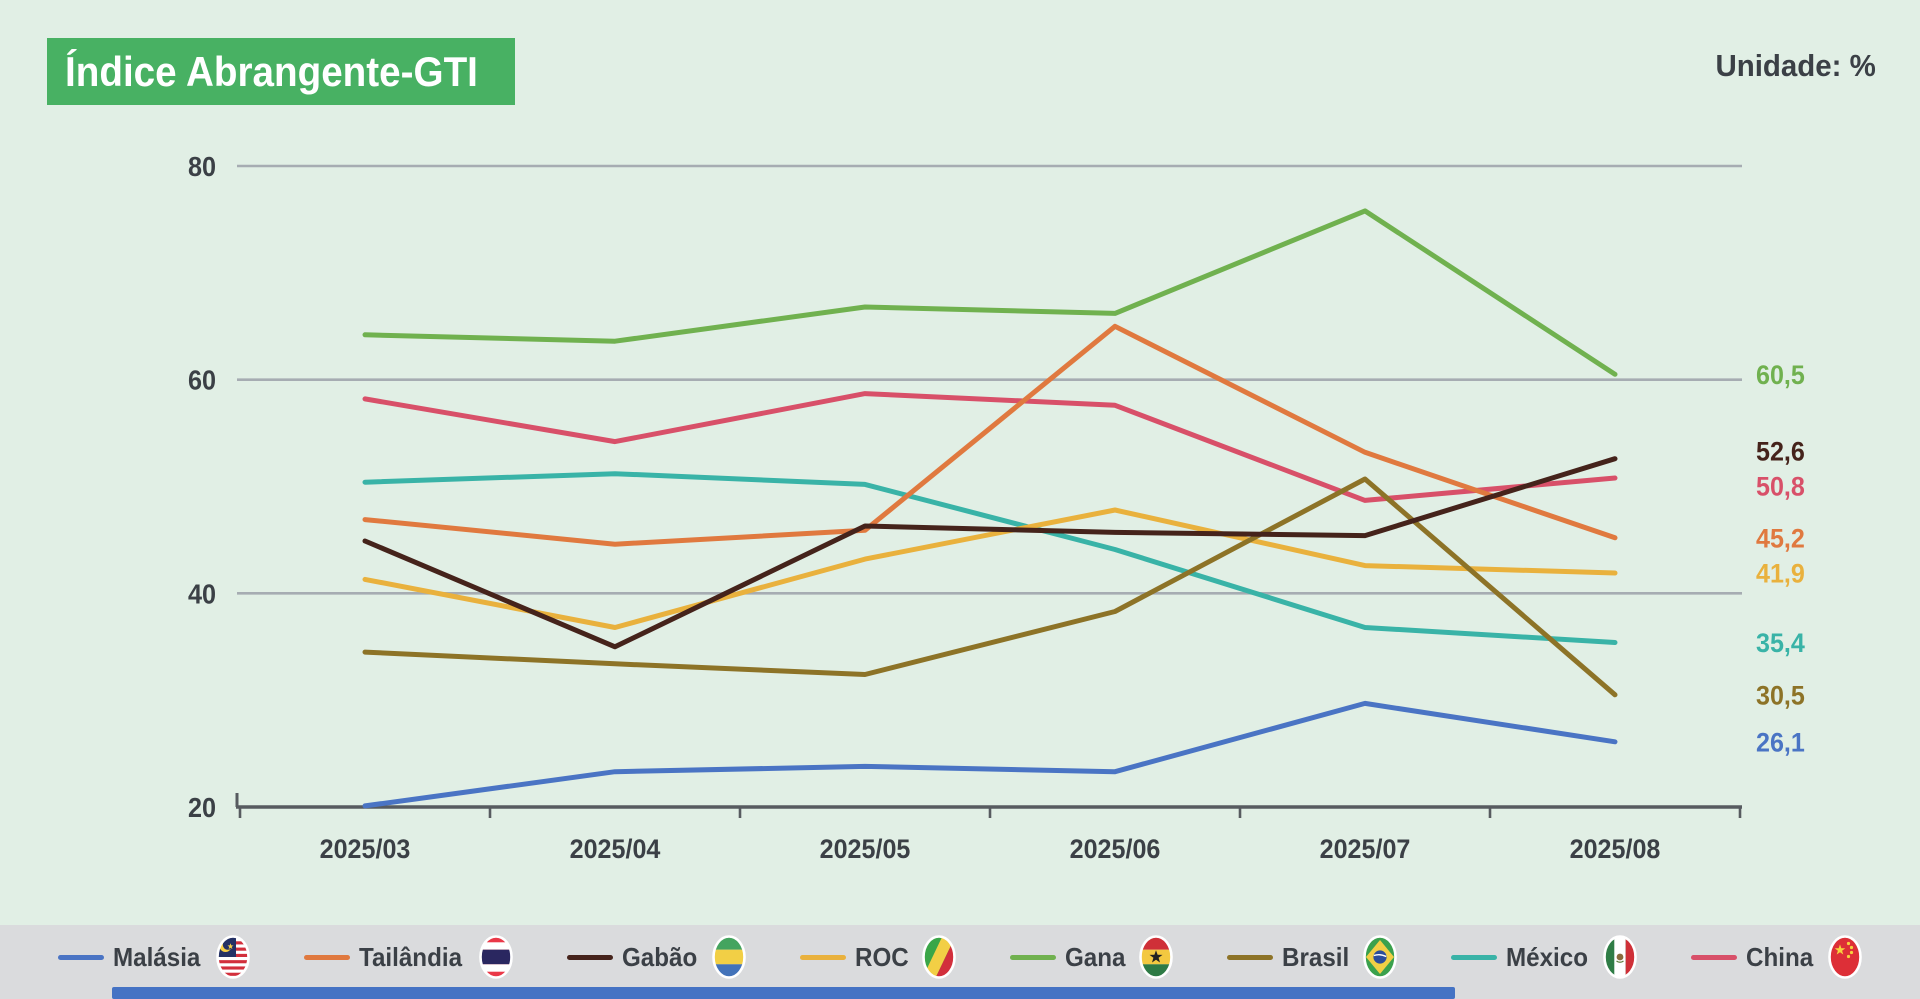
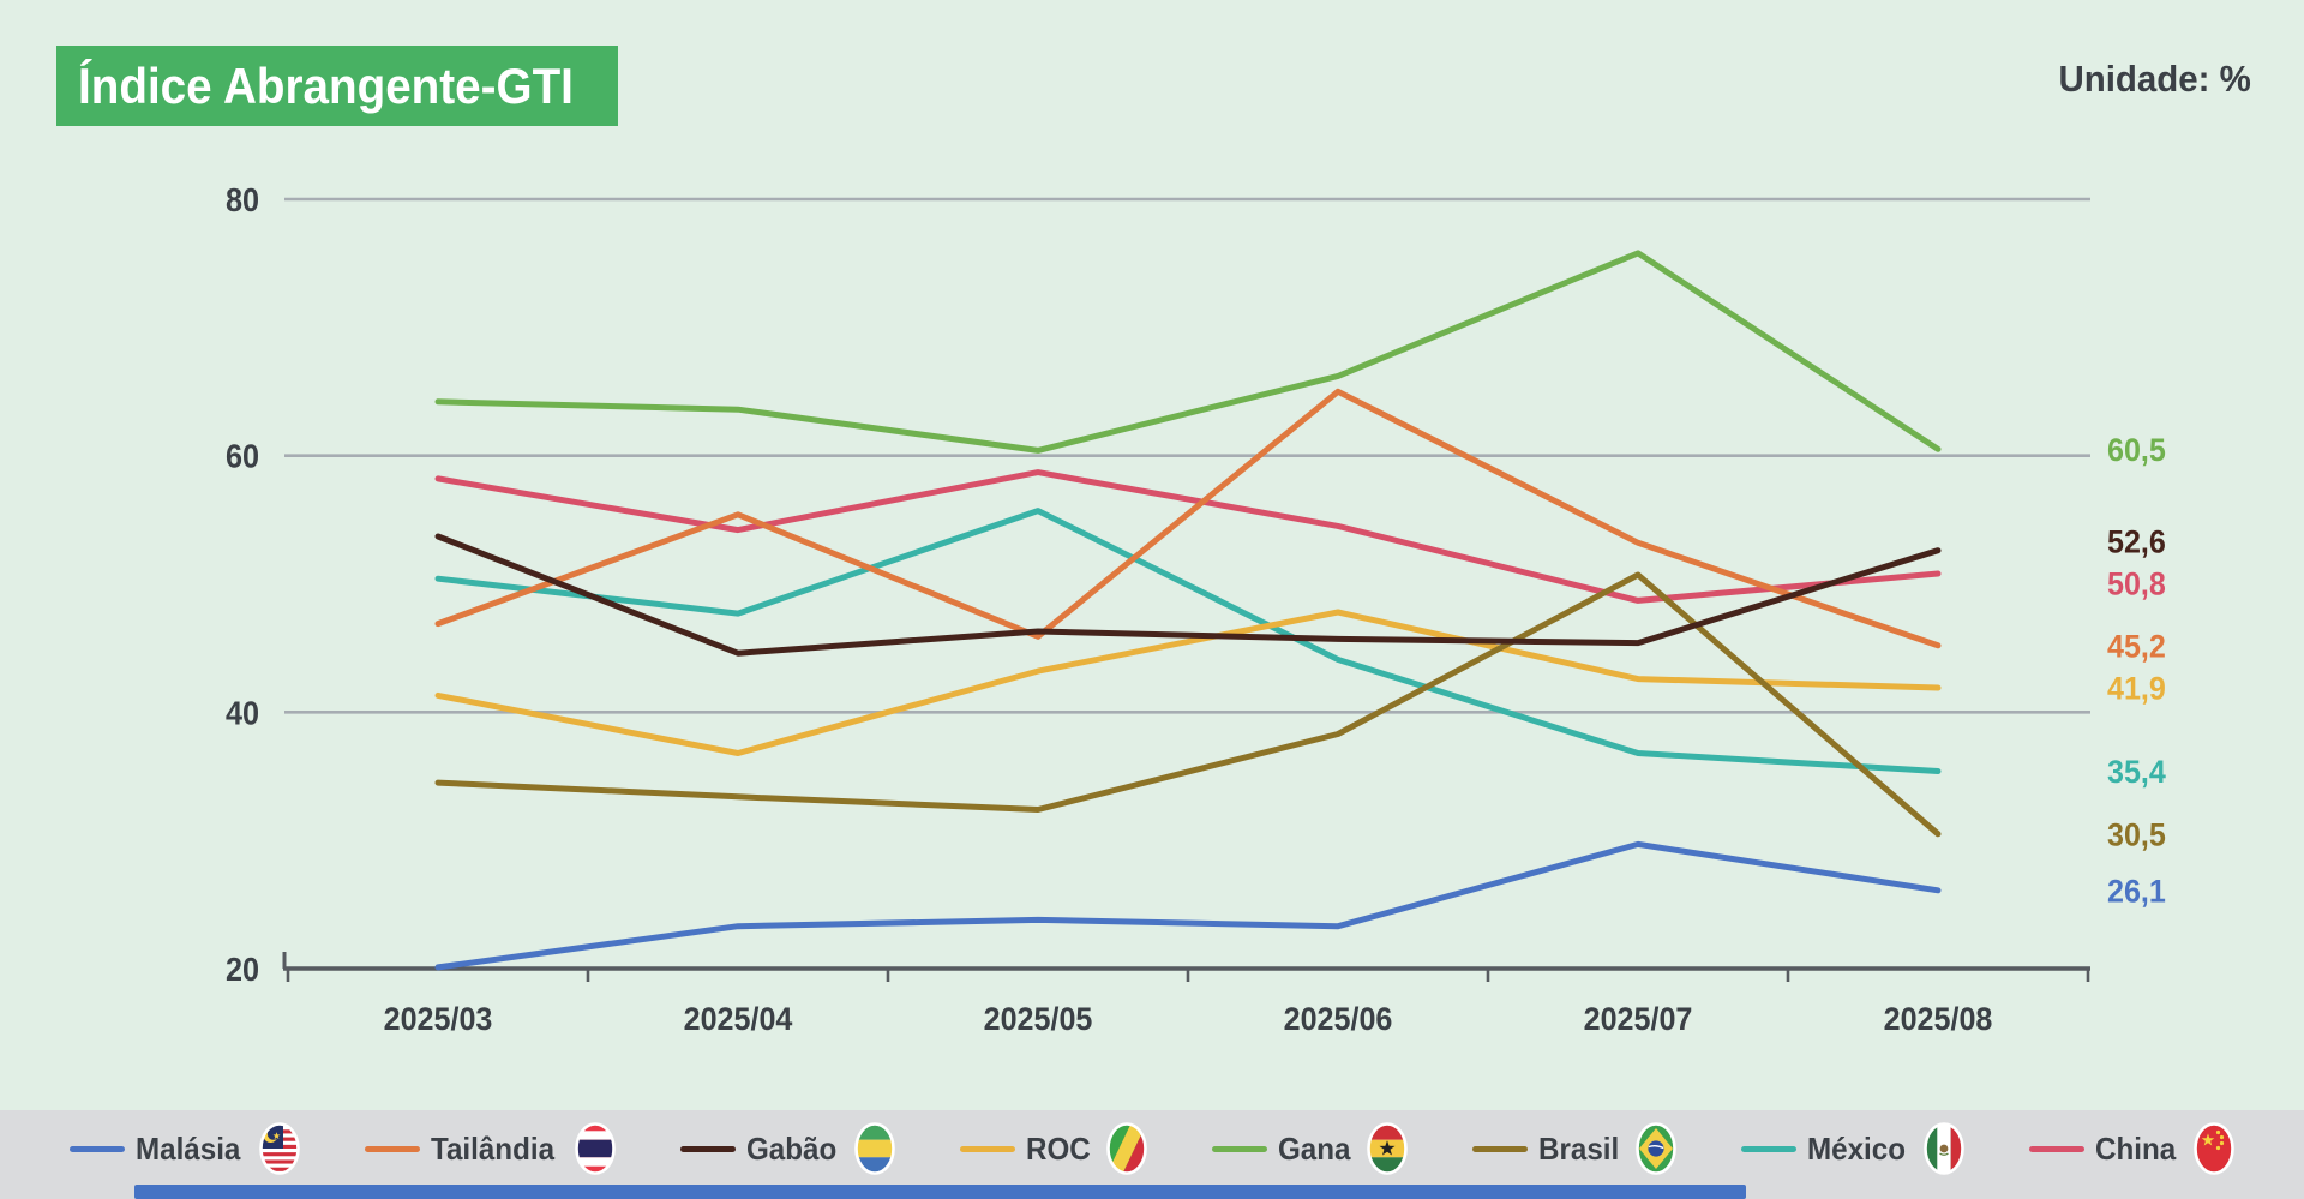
Gabão/2025/03: 44.9 -> 53.7
Tailândia/2025/04: 44.6 -> 55.4
Gabão/2025/04: 35.0 -> 44.6
México/2025/04: 51.2 -> 47.7
Gana/2025/05: 66.8 -> 60.4
México/2025/05: 50.2 -> 55.7
China/2025/06: 57.6 -> 54.5
